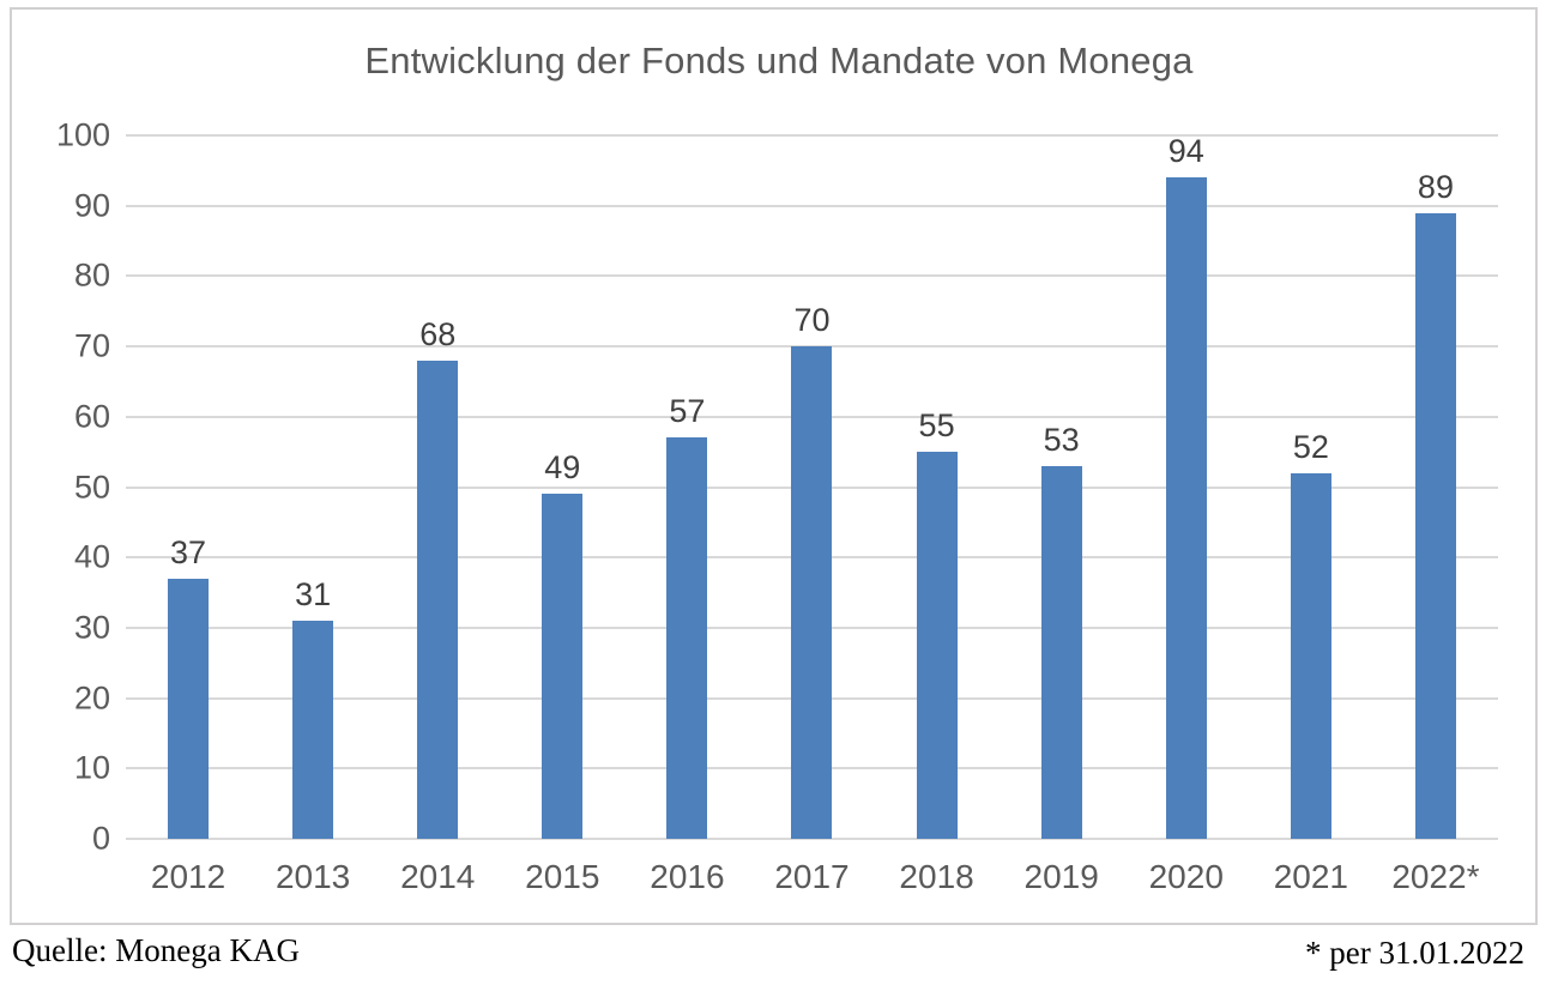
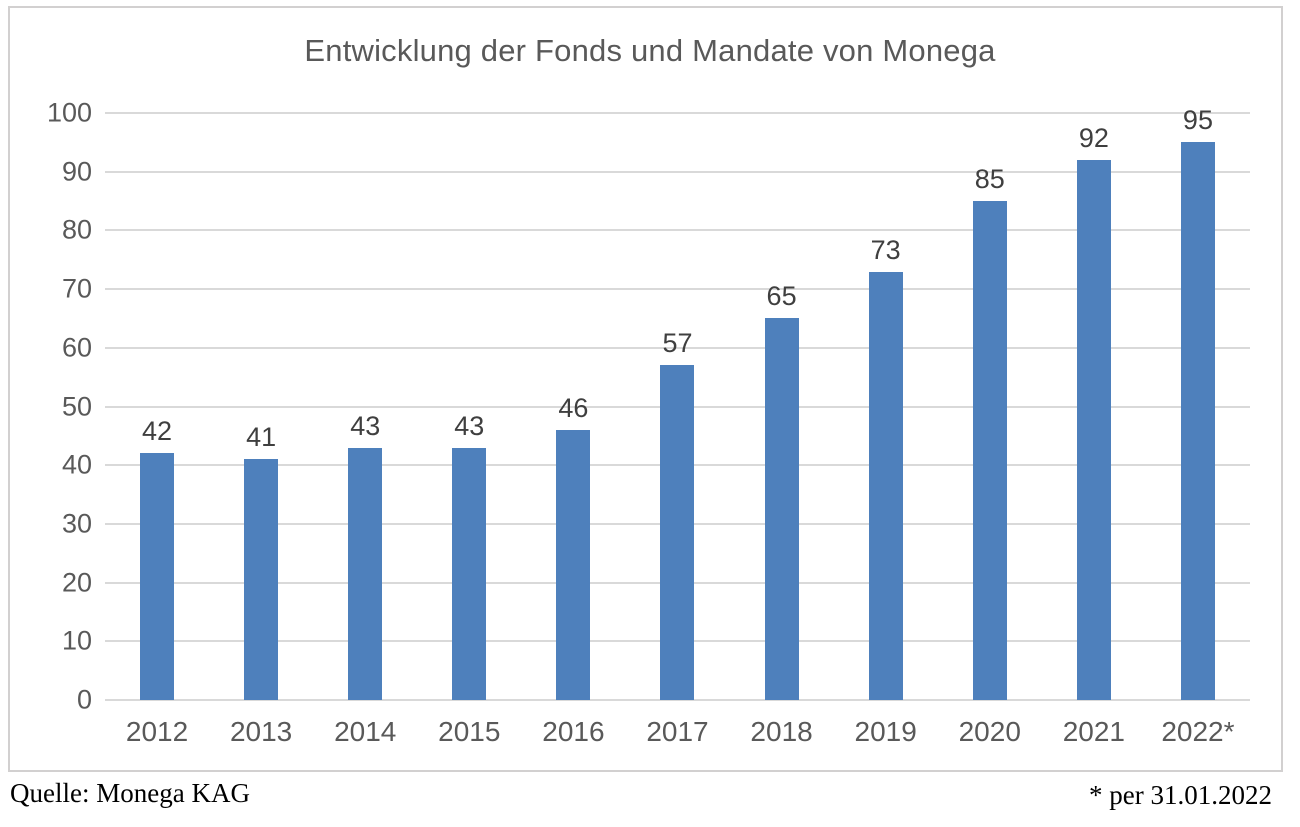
2012: 37 -> 42
2013: 31 -> 41
2014: 68 -> 43
2015: 49 -> 43
2016: 57 -> 46
2017: 70 -> 57
2018: 55 -> 65
2019: 53 -> 73
2020: 94 -> 85
2021: 52 -> 92
2022*: 89 -> 95
